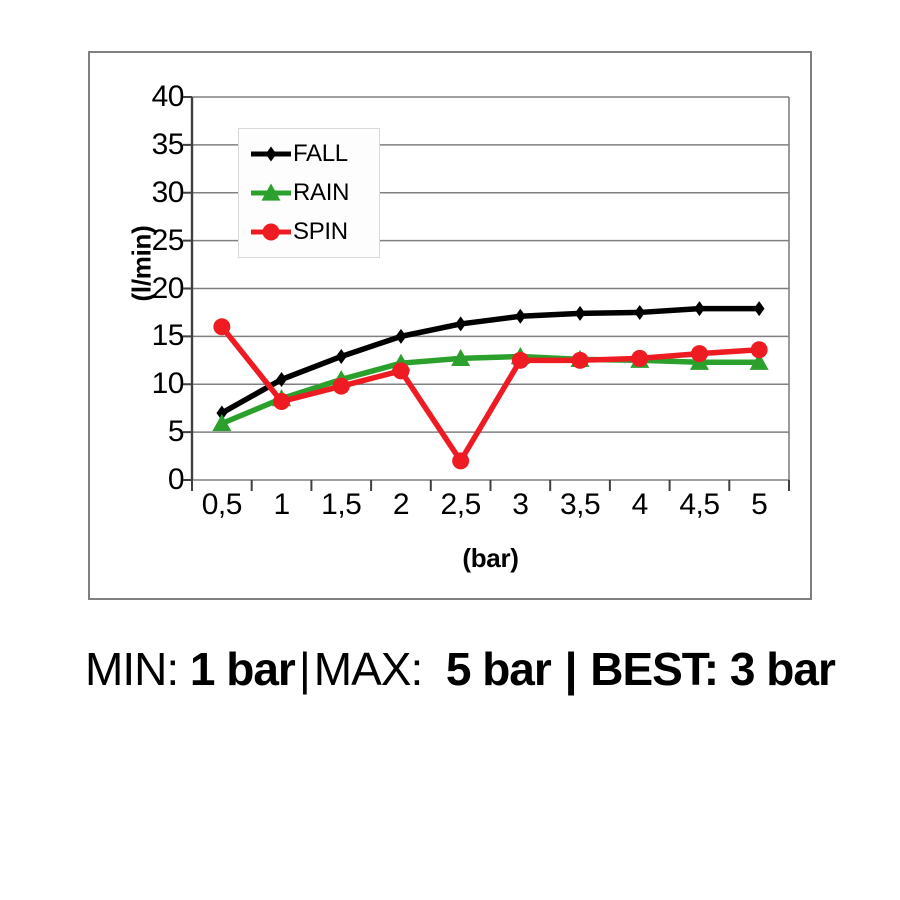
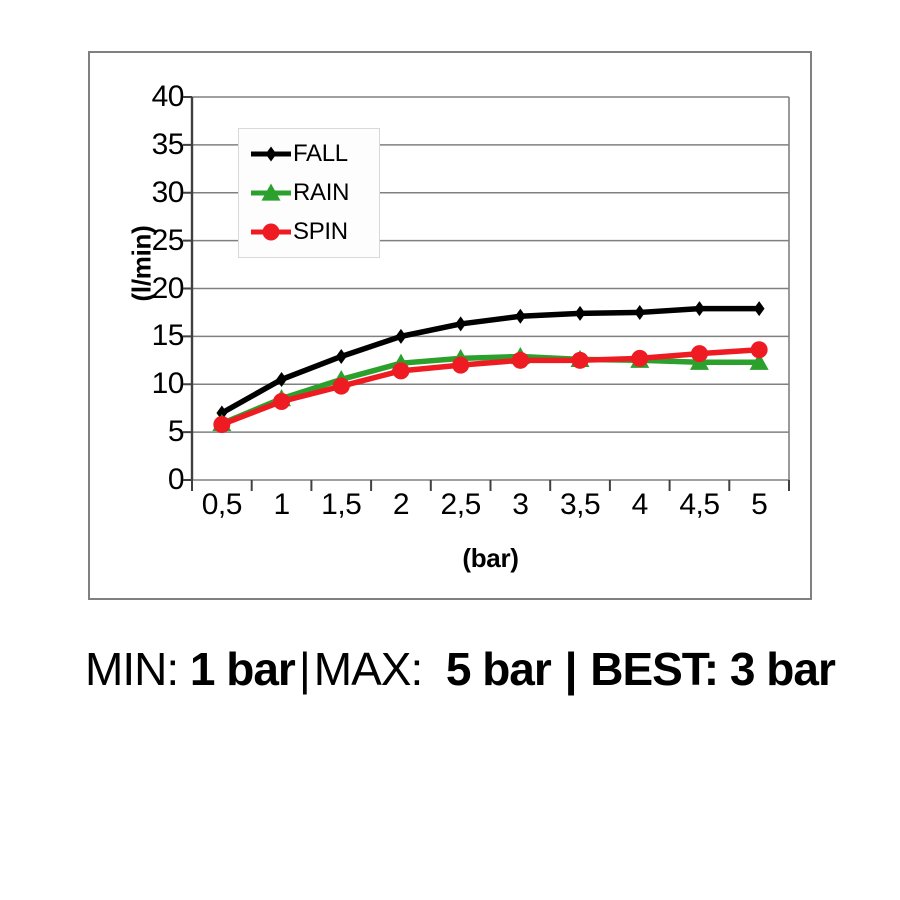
SPIN/0,5: 16 -> 6
SPIN/2,5: 2 -> 12
